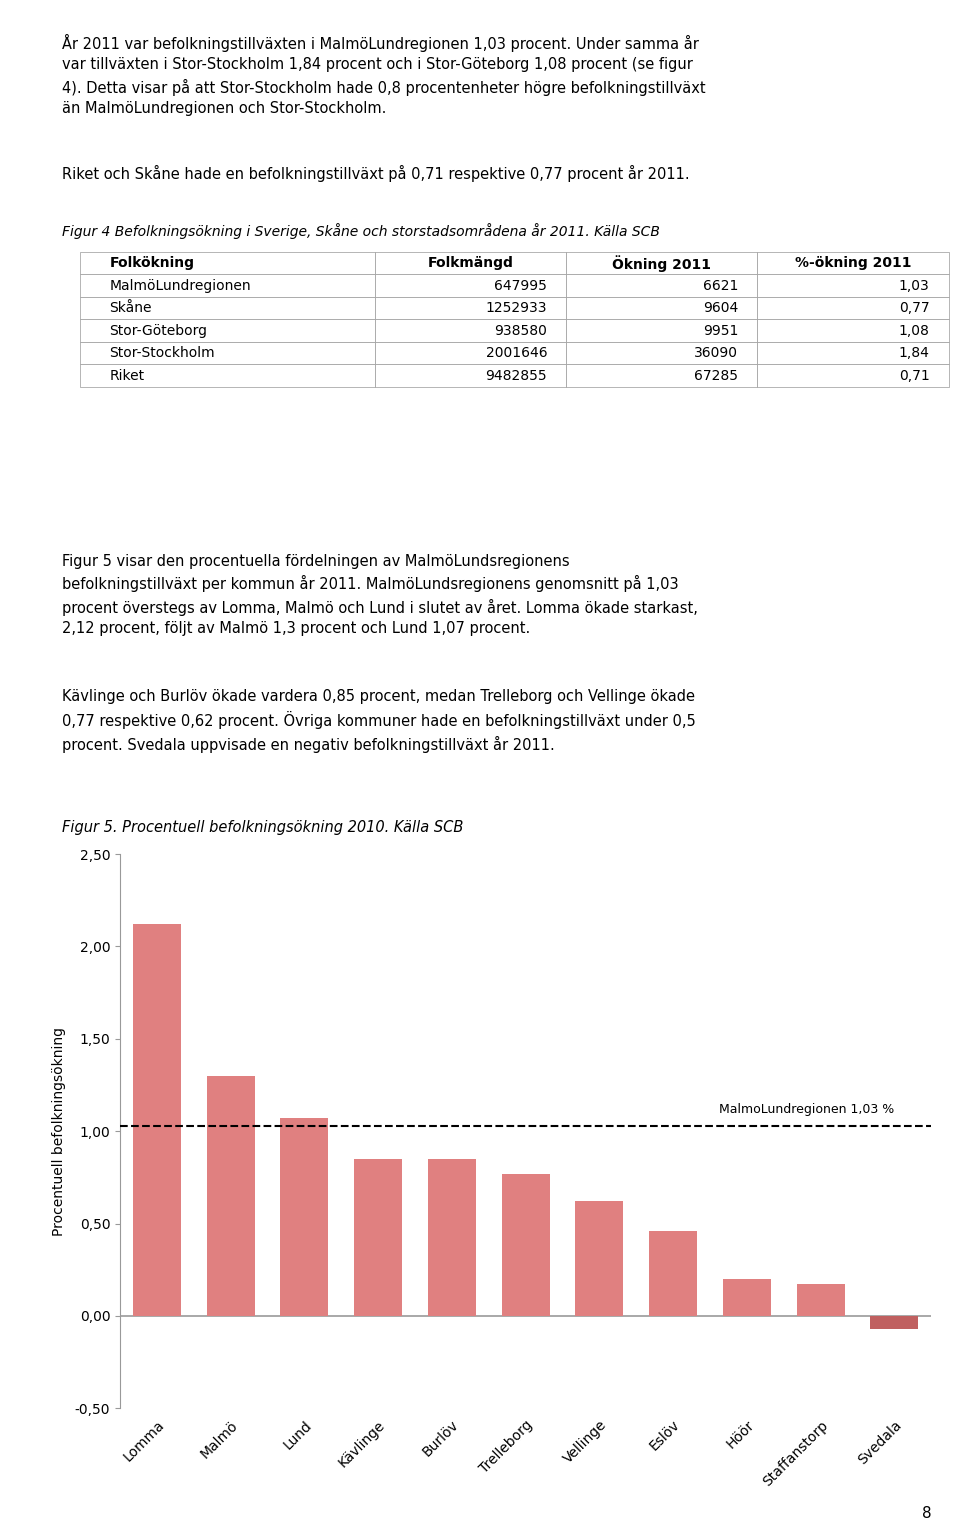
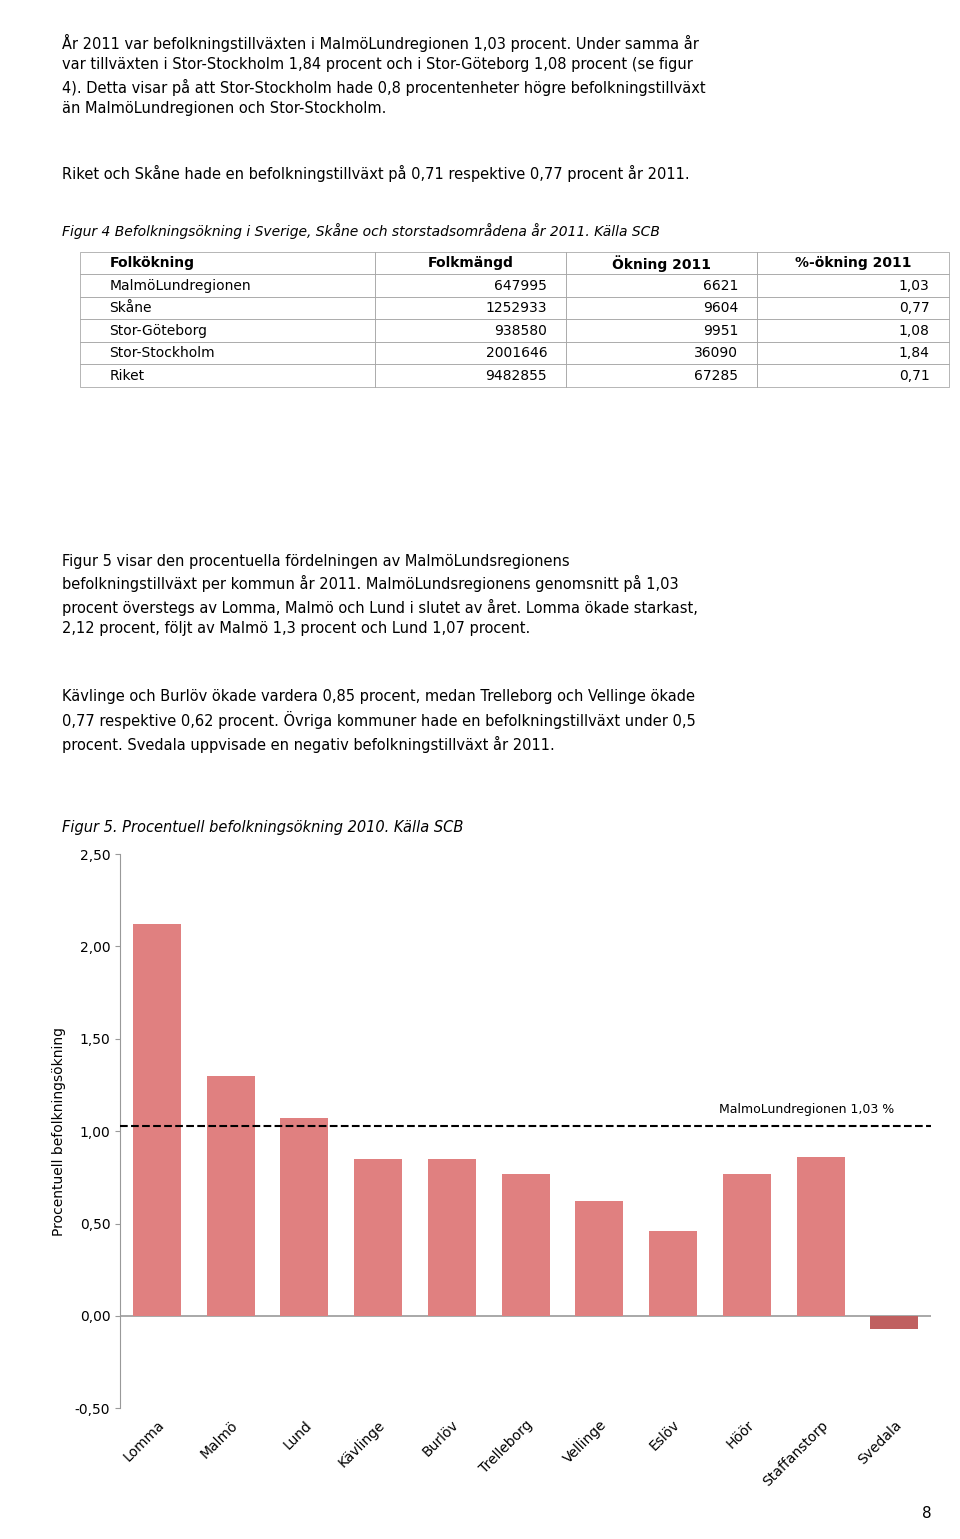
Höör: 0,20 -> 0,77
Staffanstorp: 0,17 -> 0,86
